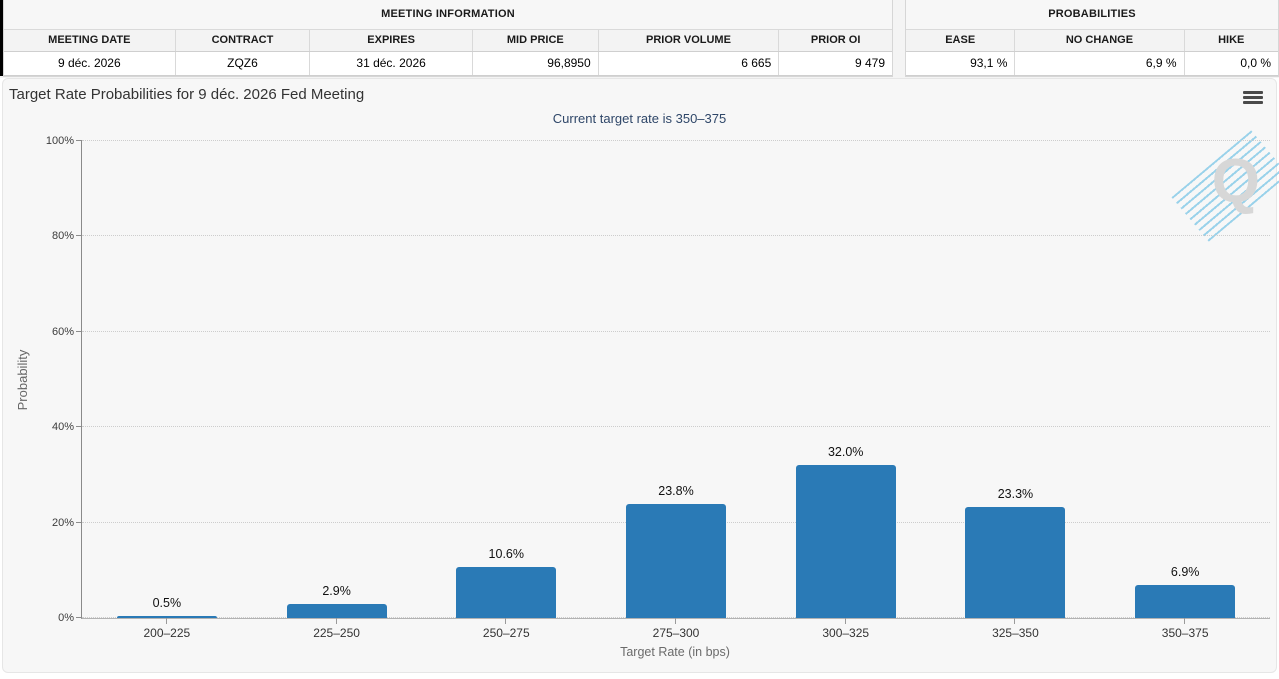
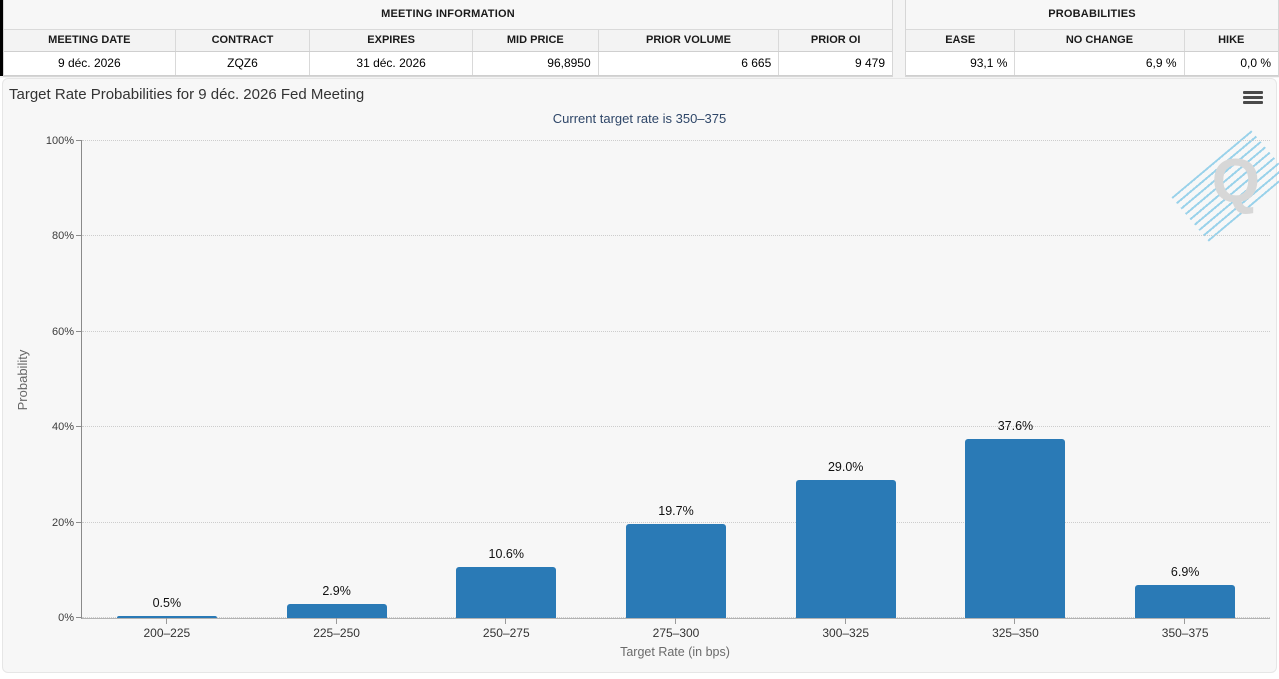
275–300: 23.8% -> 19.7%
300–325: 32.0% -> 29.0%
325–350: 23.3% -> 37.6%
